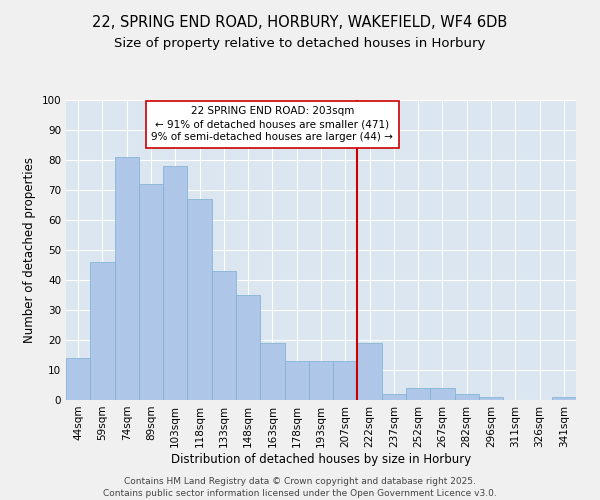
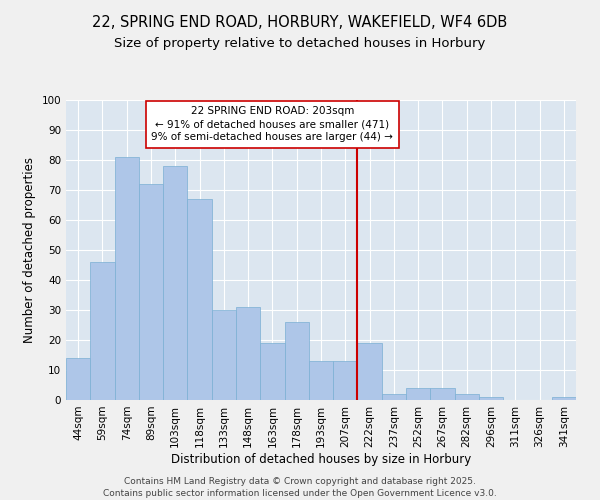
133sqm: 43 -> 30
148sqm: 35 -> 31
178sqm: 13 -> 26
